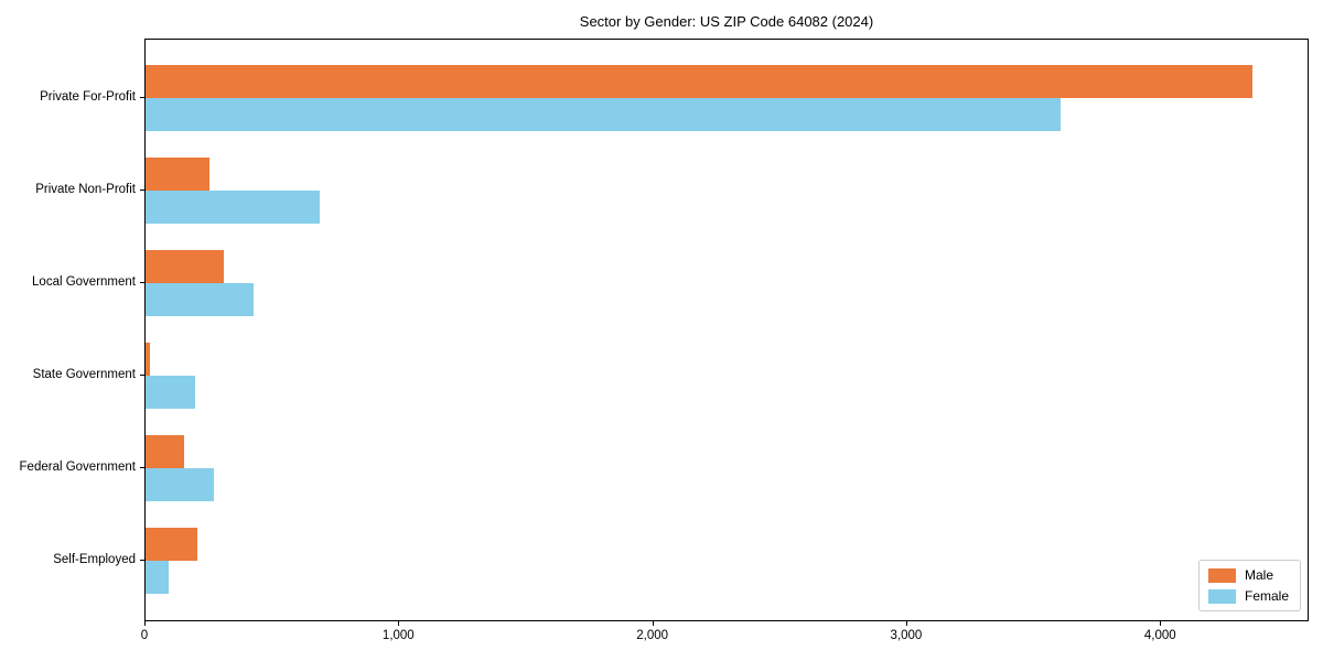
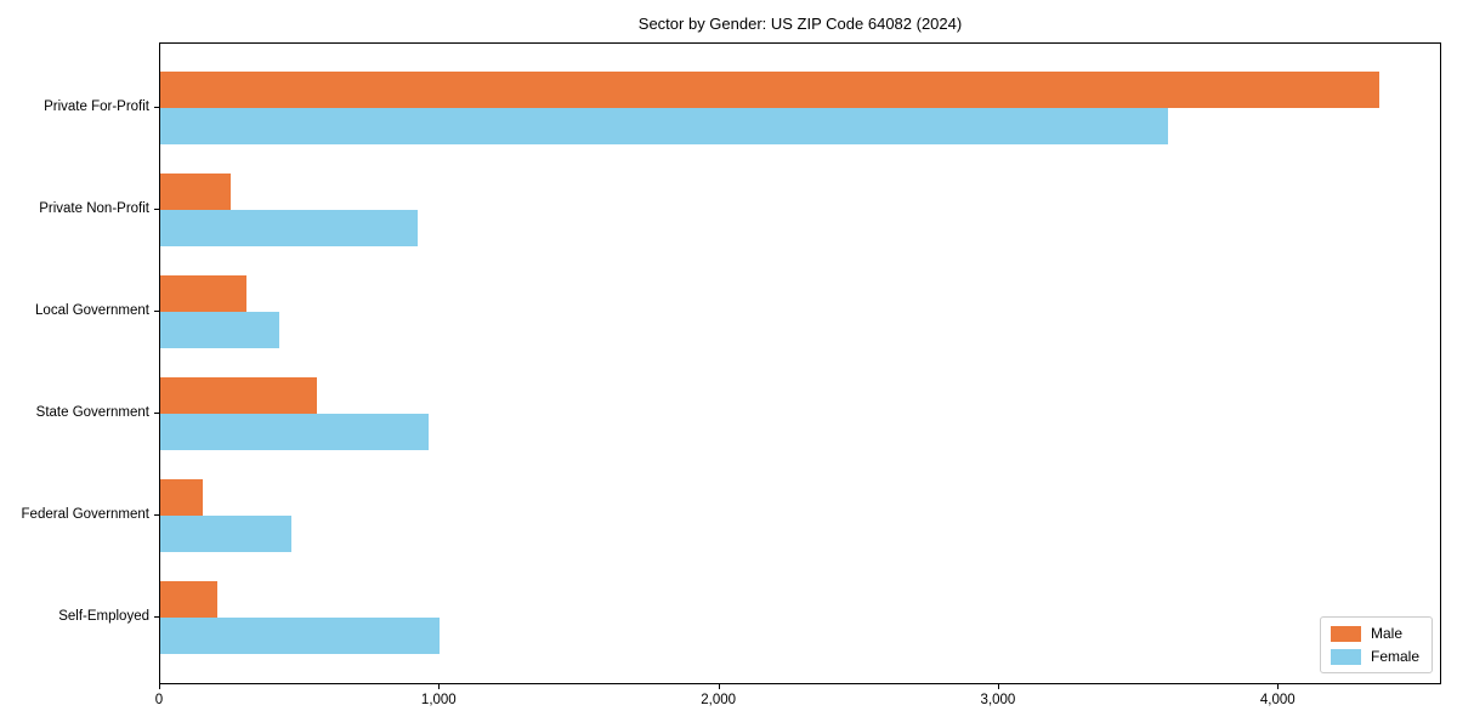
Female/Private Non-Profit: 690 -> 920
Male/State Government: 20 -> 560
Female/State Government: 190 -> 960
Female/Federal Government: 270 -> 470
Female/Self-Employed: 90 -> 1000
